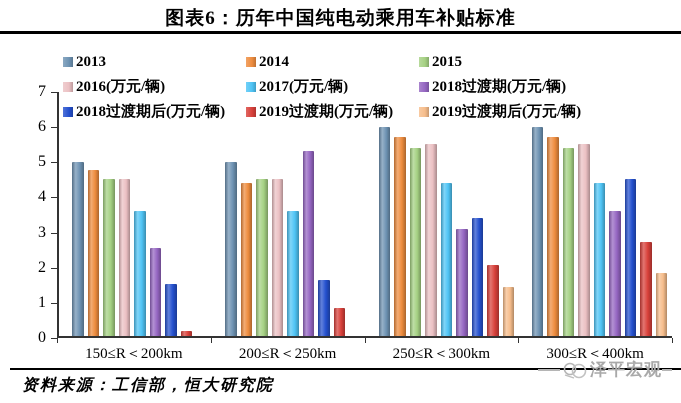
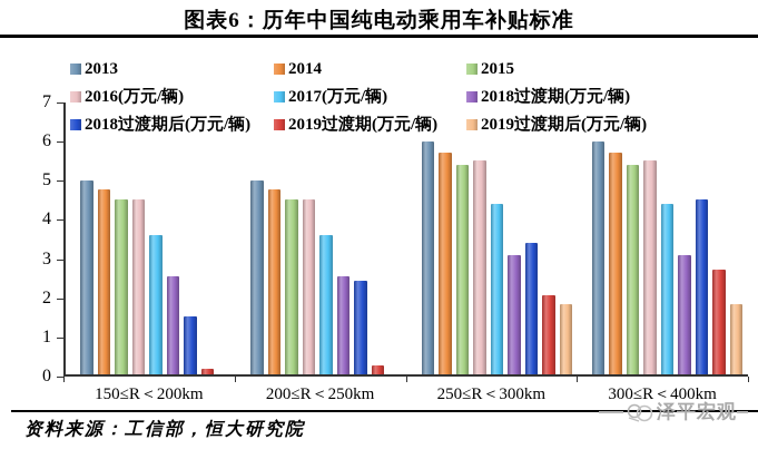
2014/200≤R＜250km: 4.4 -> 4.8
2018过渡期(万元/辆)/200≤R＜250km: 5.3 -> 2.5
2018过渡期后(万元/辆)/200≤R＜250km: 1.6 -> 2.4
2019过渡期(万元/辆)/200≤R＜250km: 0.8 -> 0.2
2019过渡期后(万元/辆)/250≤R＜300km: 1.4 -> 1.8
2018过渡期(万元/辆)/300≤R＜400km: 3.6 -> 3.1
